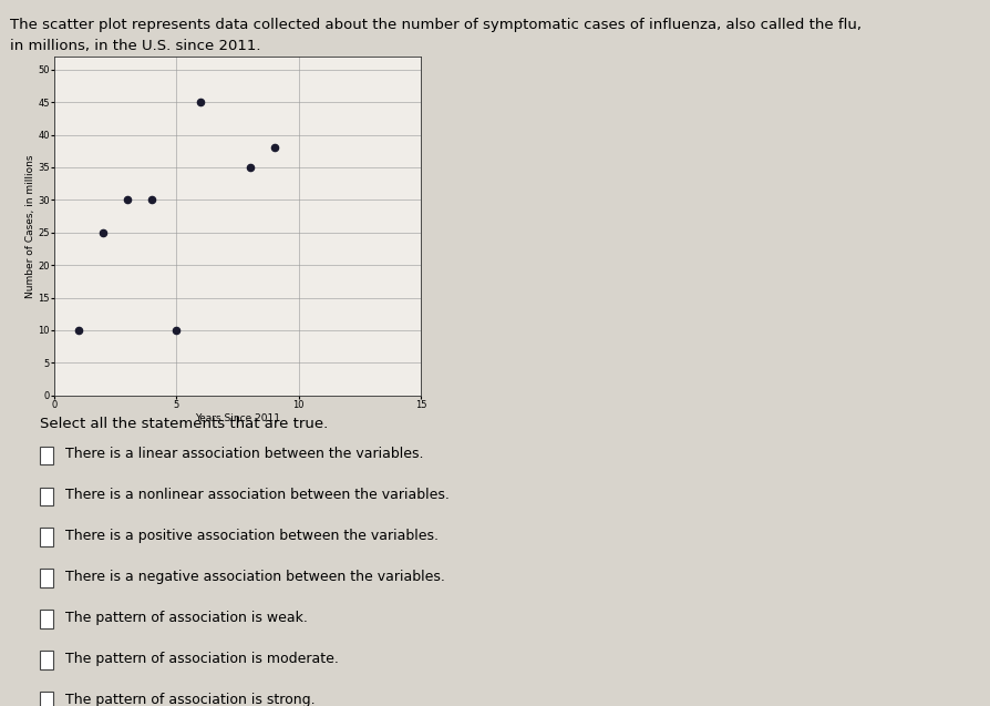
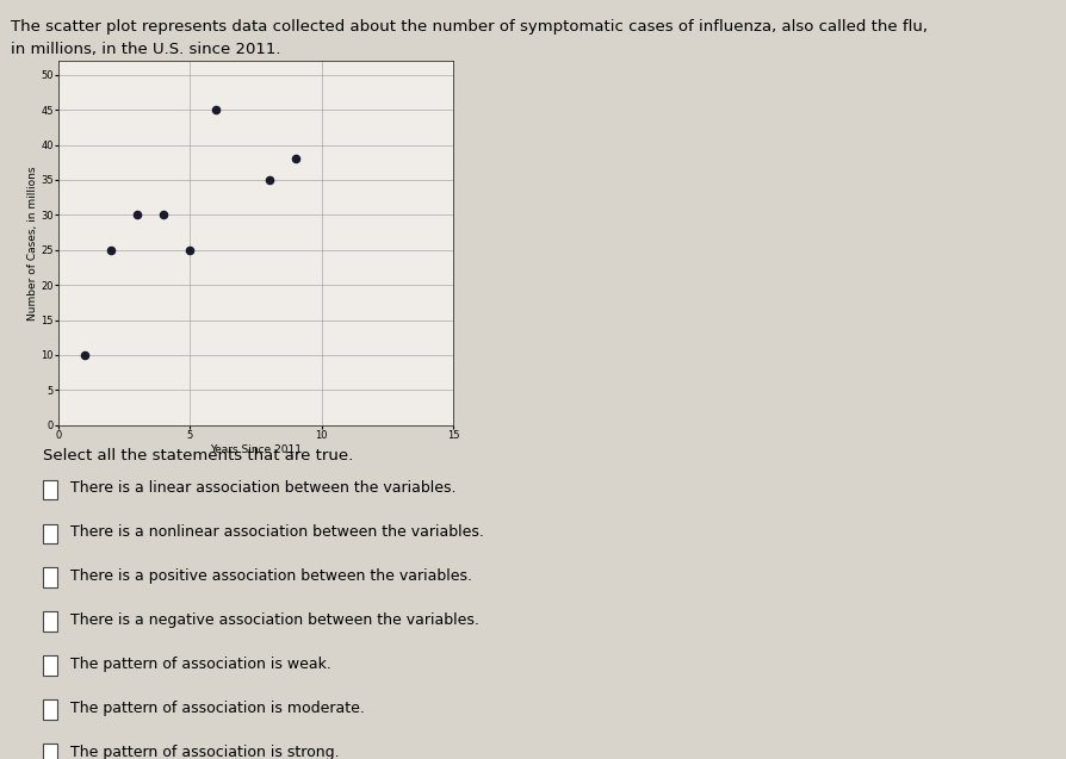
5: 10 -> 25
